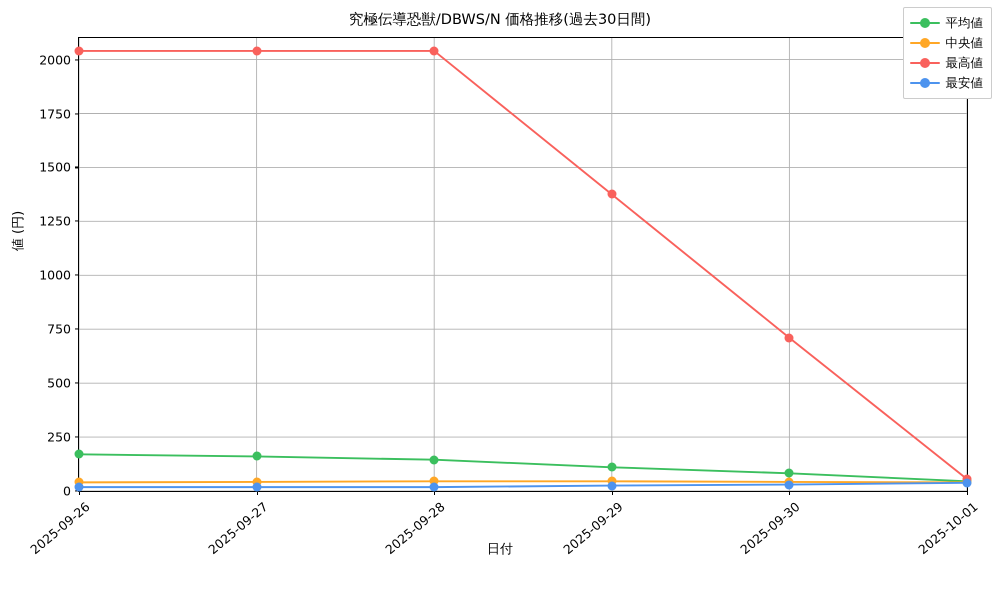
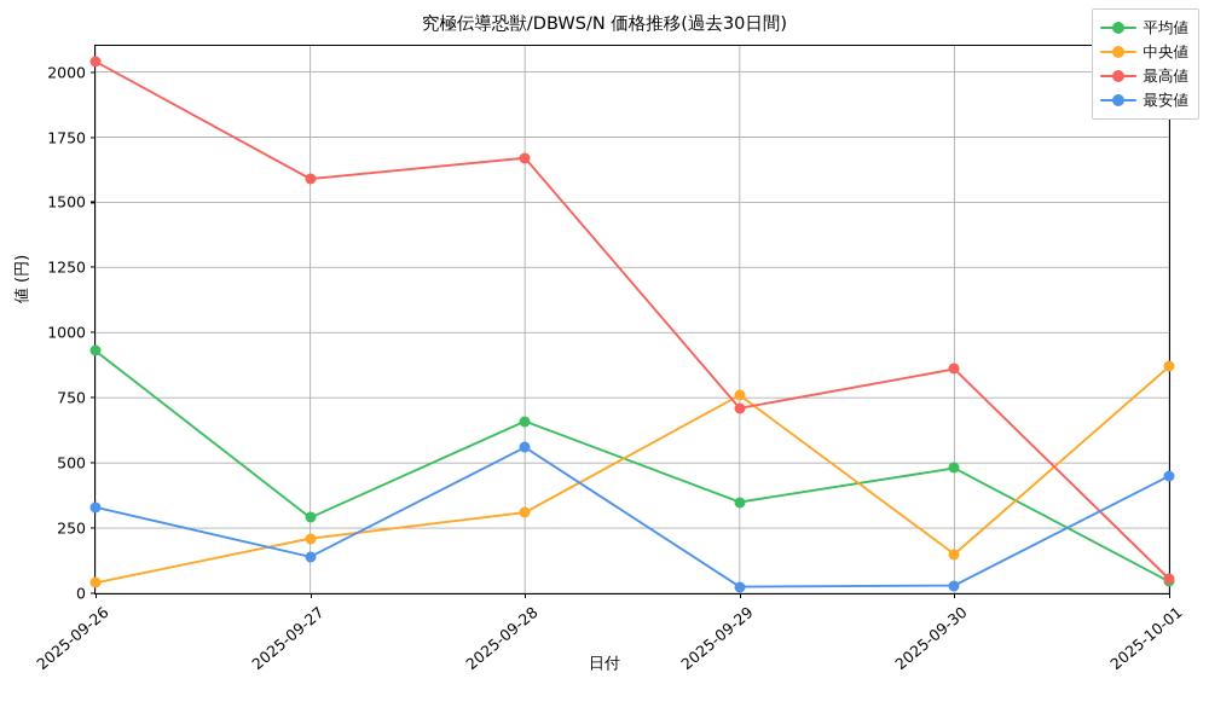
平均値/2025-09-26: 170 -> 930
最安値/2025-09-26: 20 -> 330
平均値/2025-09-27: 160 -> 290
中央値/2025-09-27: 40 -> 210
最高値/2025-09-27: 2040 -> 1590
最安値/2025-09-27: 20 -> 140
平均値/2025-09-28: 140 -> 660
中央値/2025-09-28: 40 -> 310
最高値/2025-09-28: 2040 -> 1670
最安値/2025-09-28: 20 -> 560
平均値/2025-09-29: 110 -> 350
中央値/2025-09-29: 40 -> 760
最高値/2025-09-29: 1380 -> 710
平均値/2025-09-30: 80 -> 480
中央値/2025-09-30: 40 -> 150
最高値/2025-09-30: 710 -> 860
中央値/2025-10-01: 40 -> 870
最安値/2025-10-01: 40 -> 450
